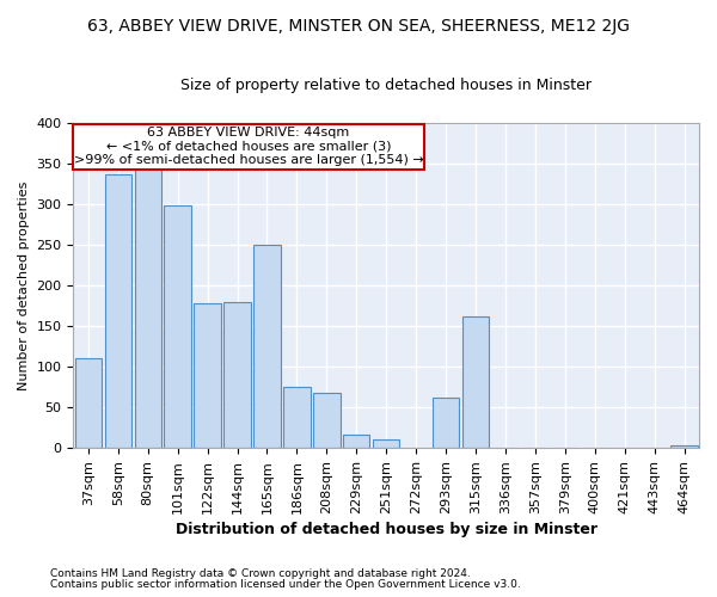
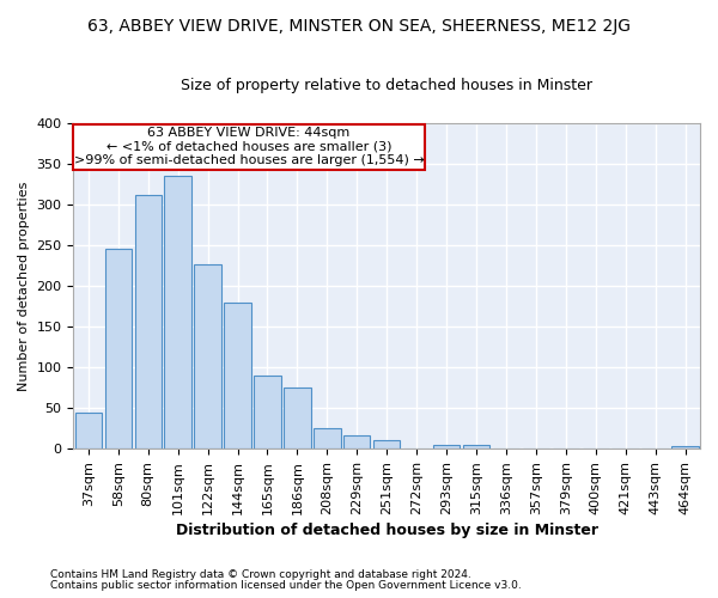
37sqm: 110 -> 45
58sqm: 336 -> 246
80sqm: 344 -> 312
101sqm: 298 -> 335
122sqm: 178 -> 227
165sqm: 250 -> 90
208sqm: 68 -> 26
293sqm: 62 -> 5
315sqm: 162 -> 5
